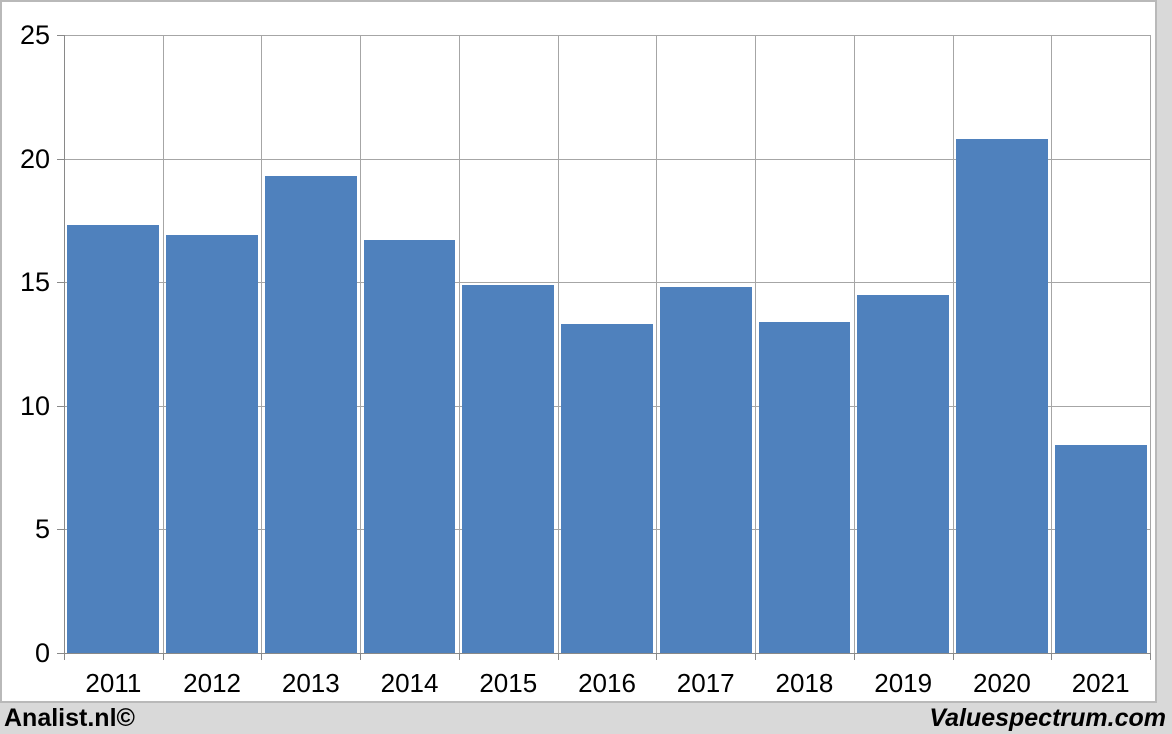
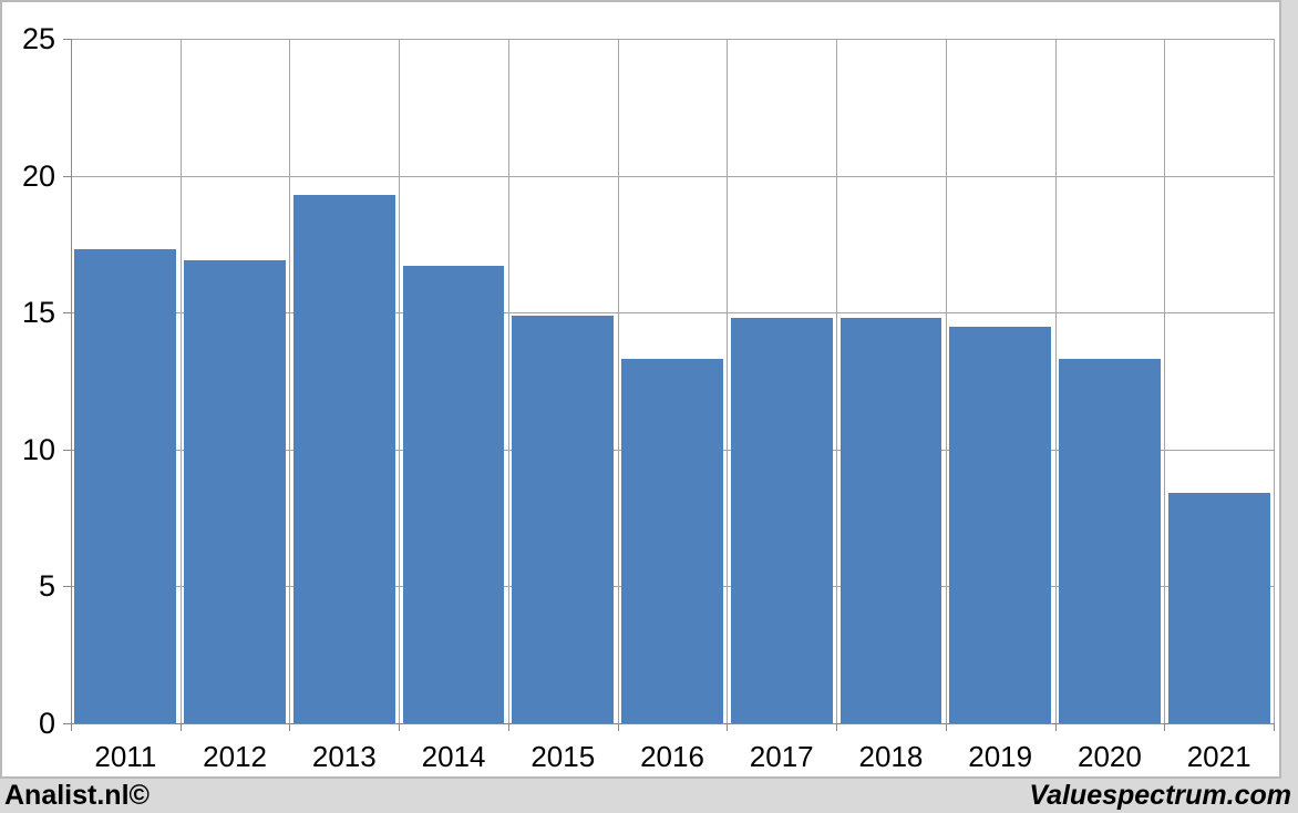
2018: 13.4 -> 14.8
2020: 20.8 -> 13.3
